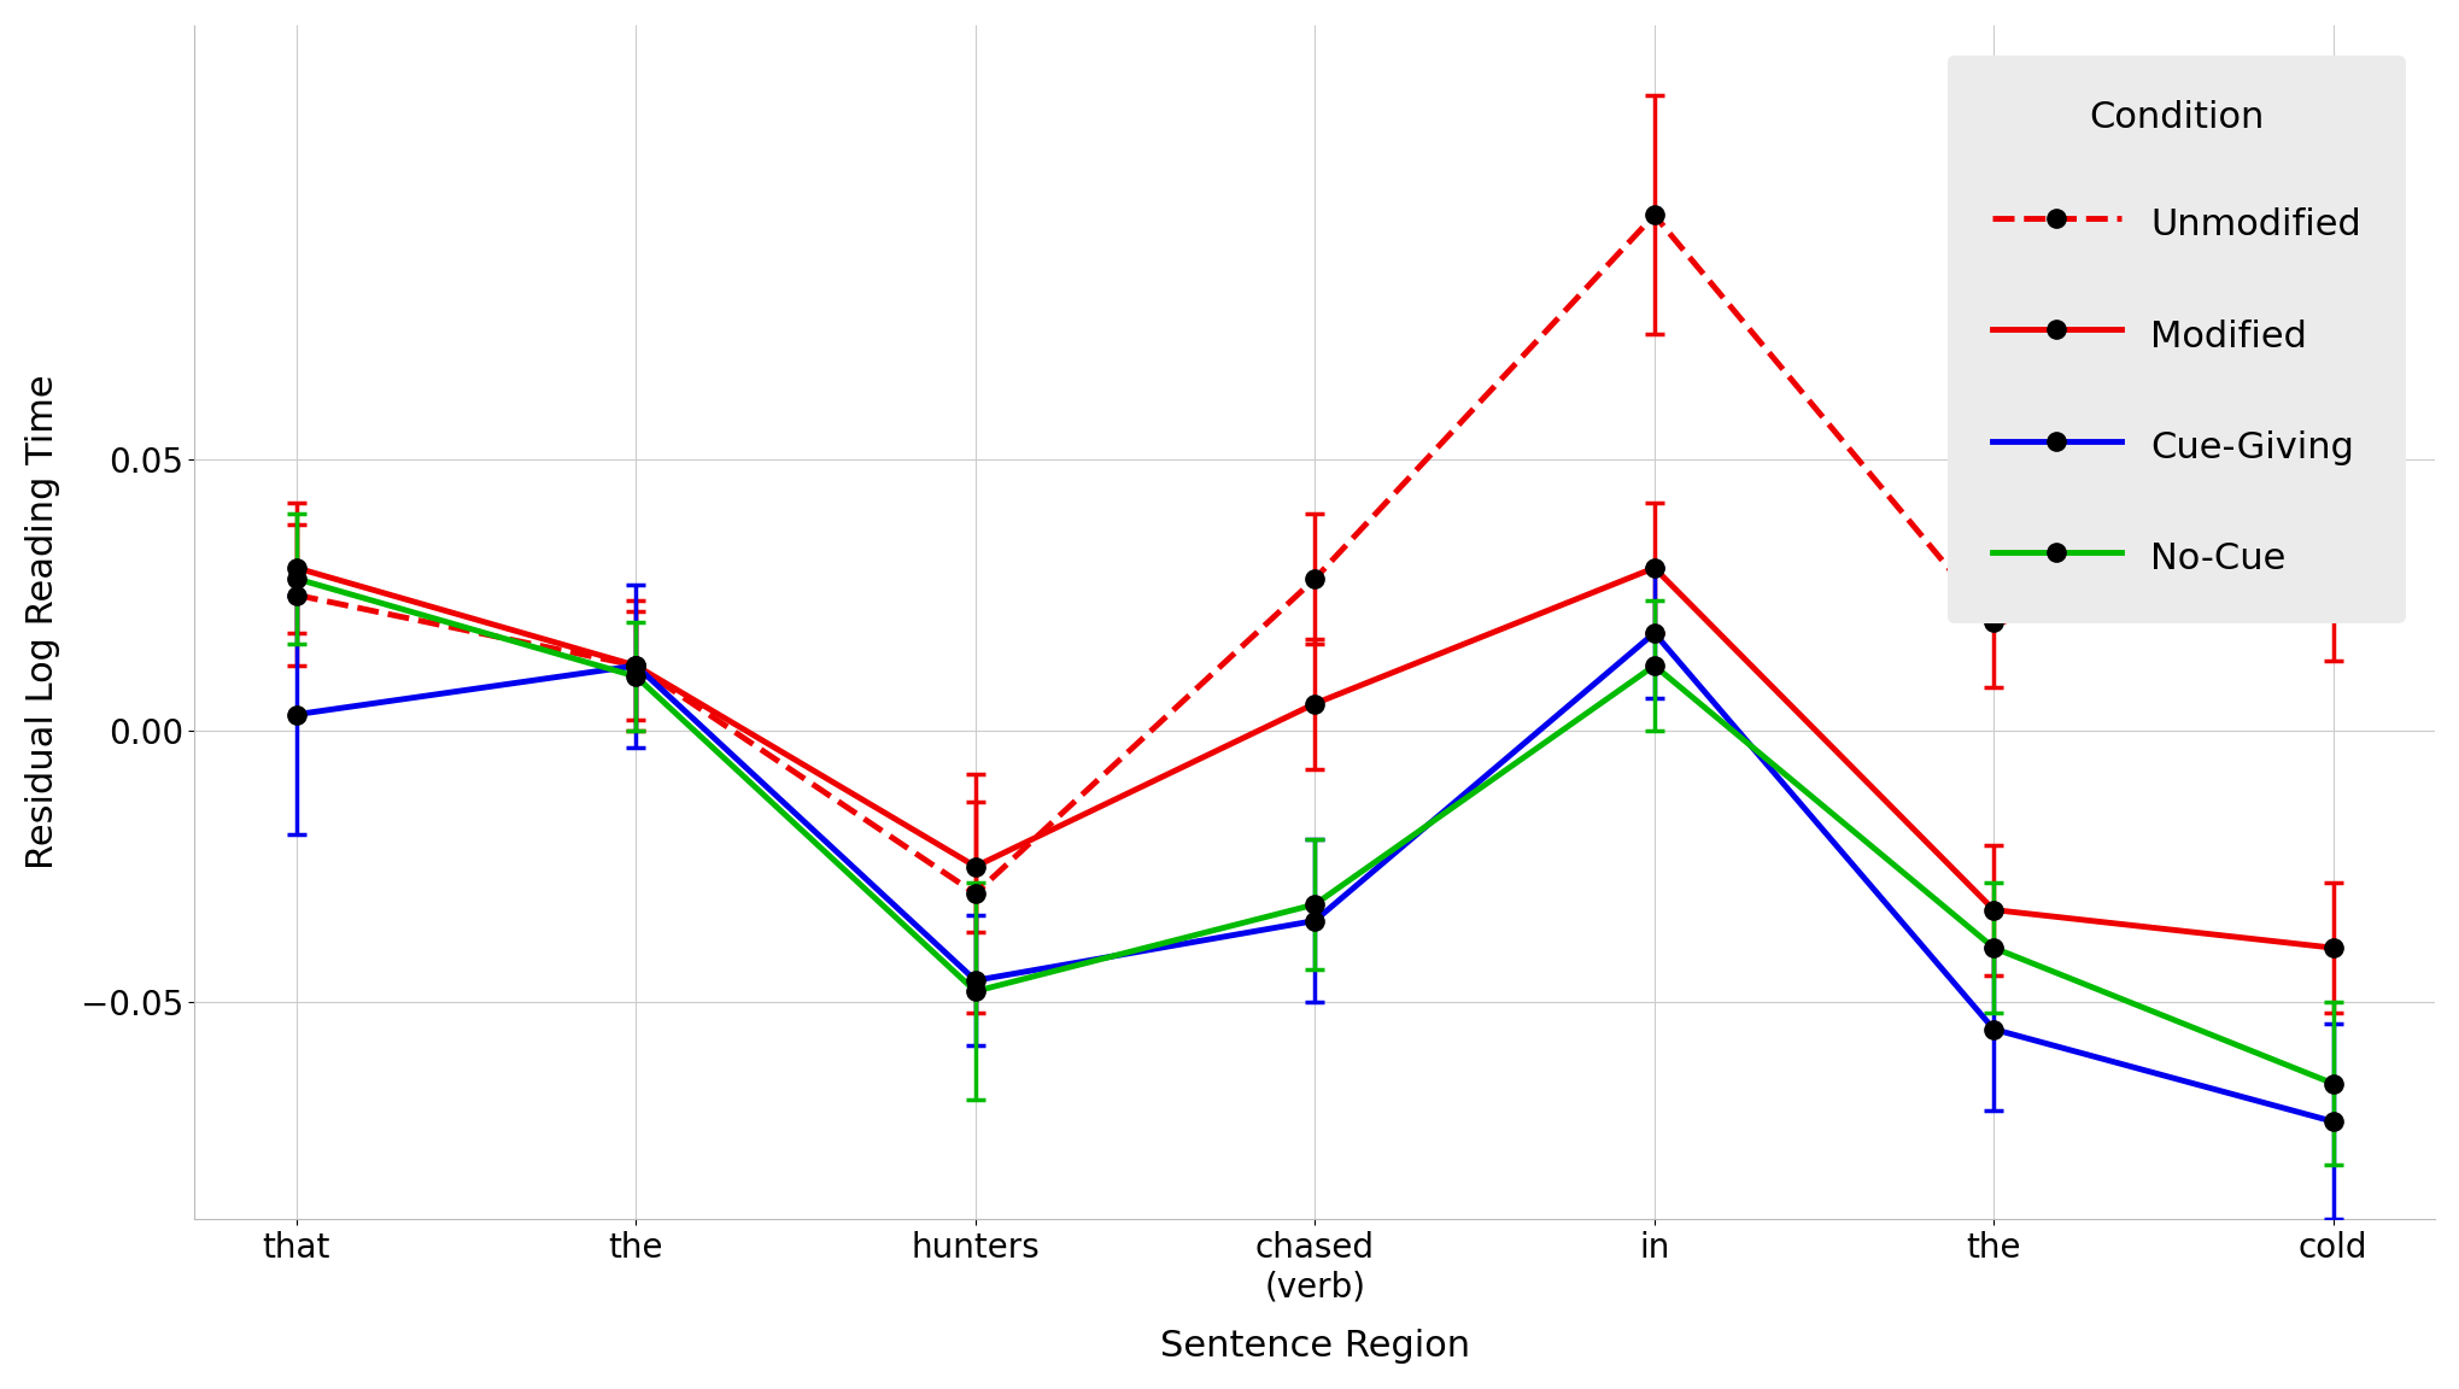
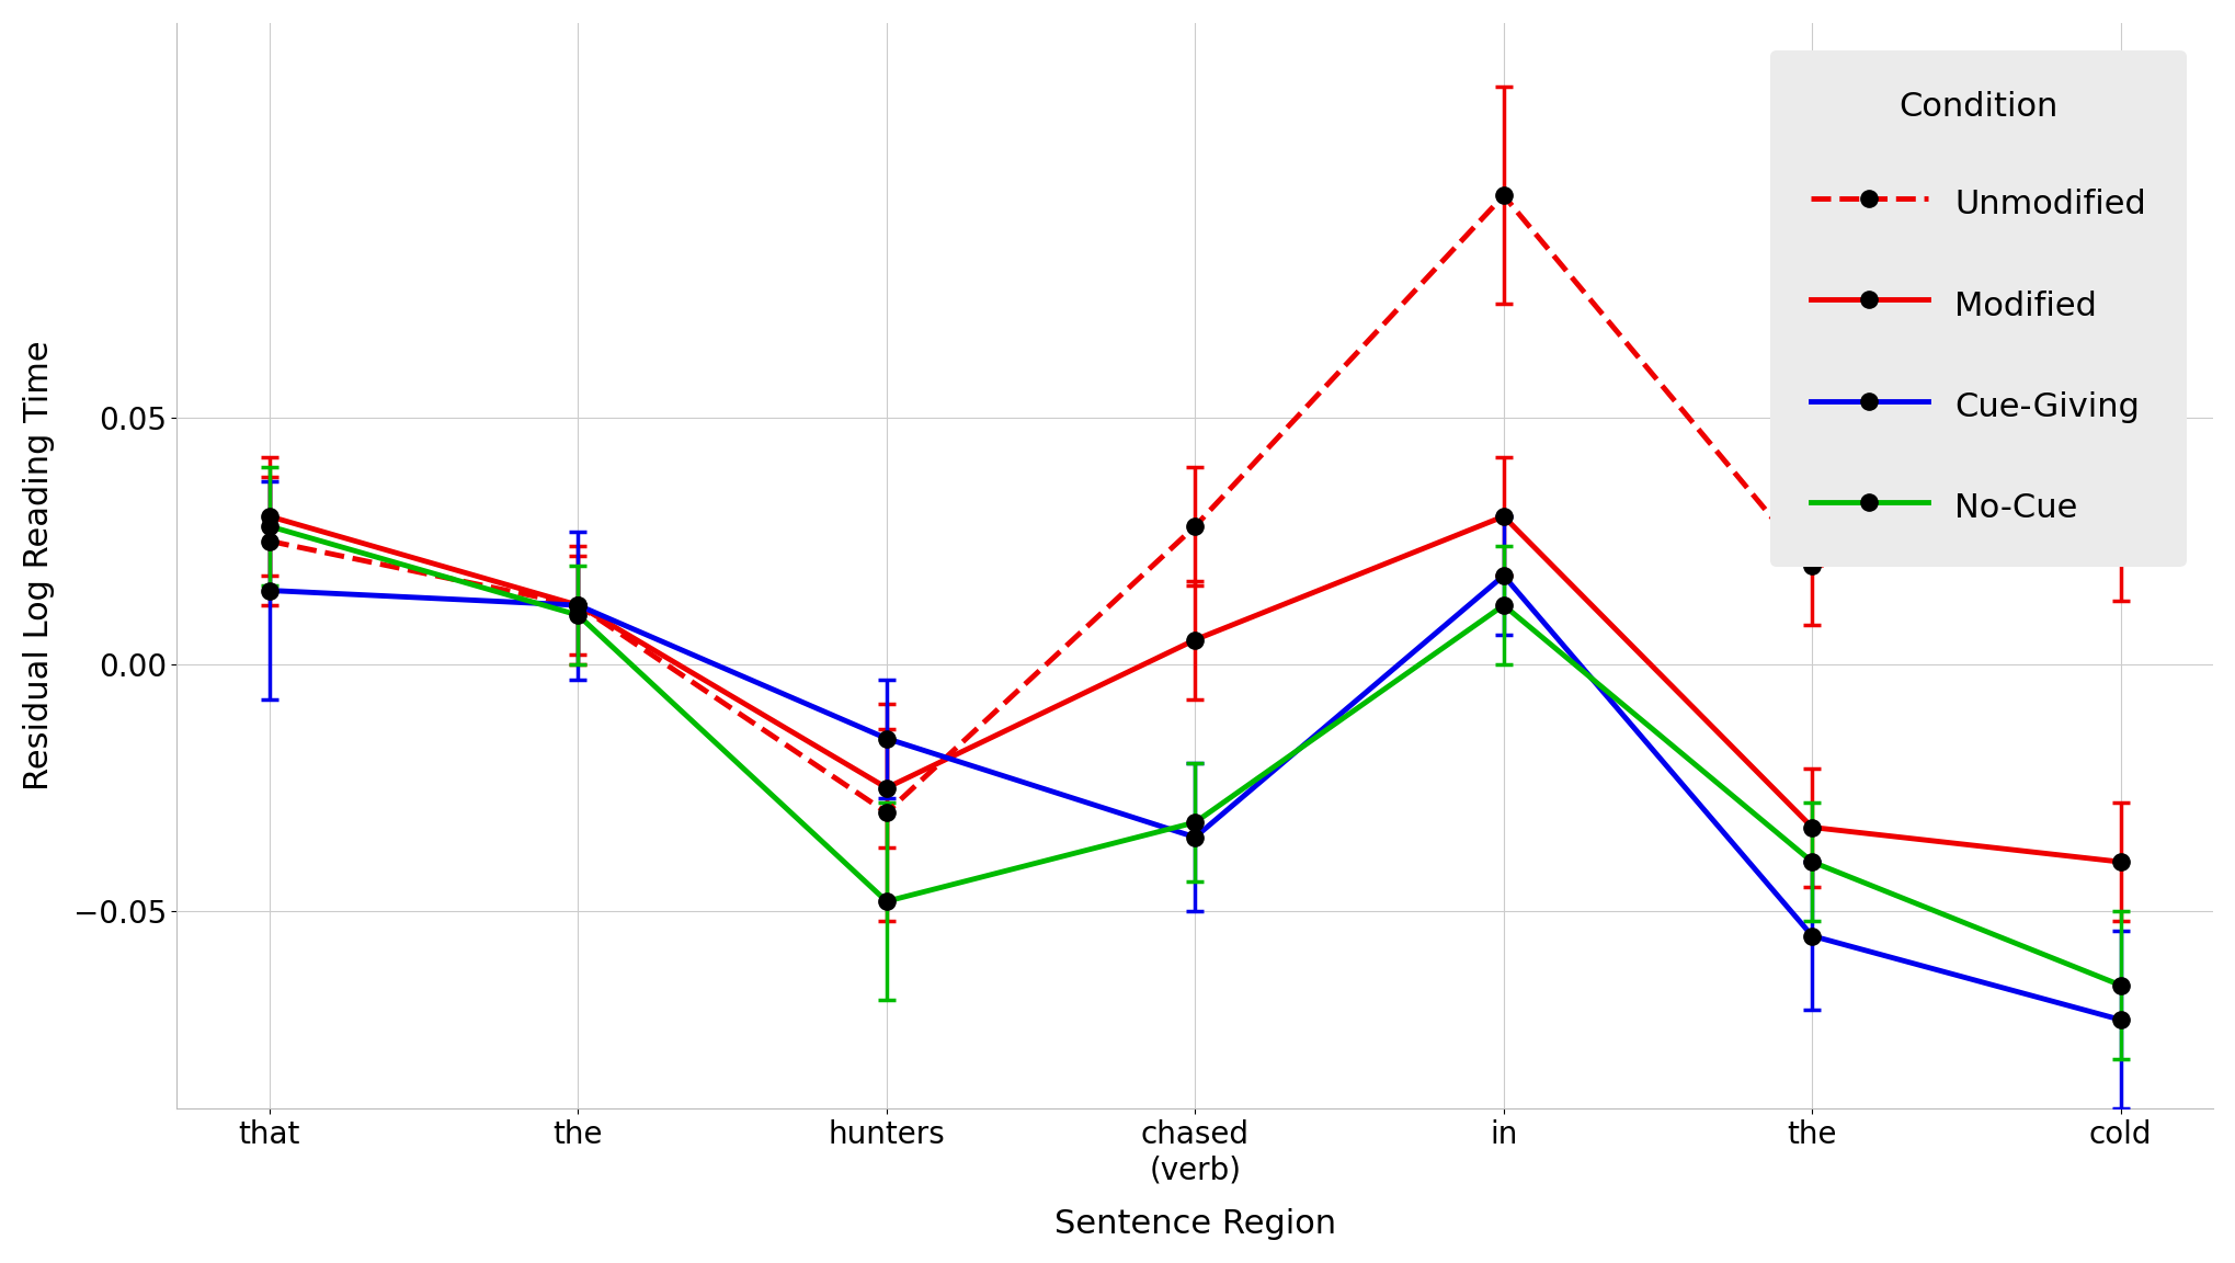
Cue-Giving/that: 0.003 -> 0.015
Cue-Giving/hunters: -0.046 -> -0.015
